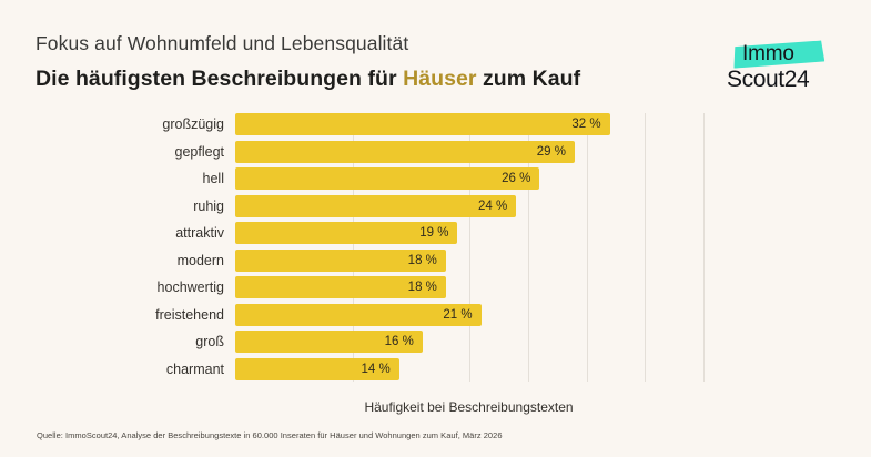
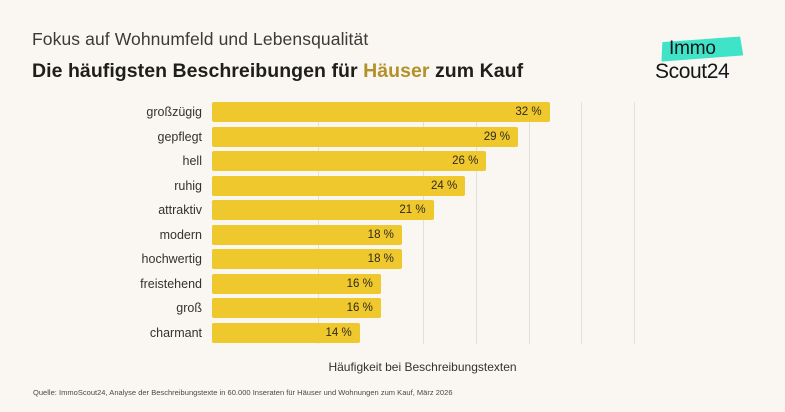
attraktiv: 19 -> 21
freistehend: 21 -> 16
